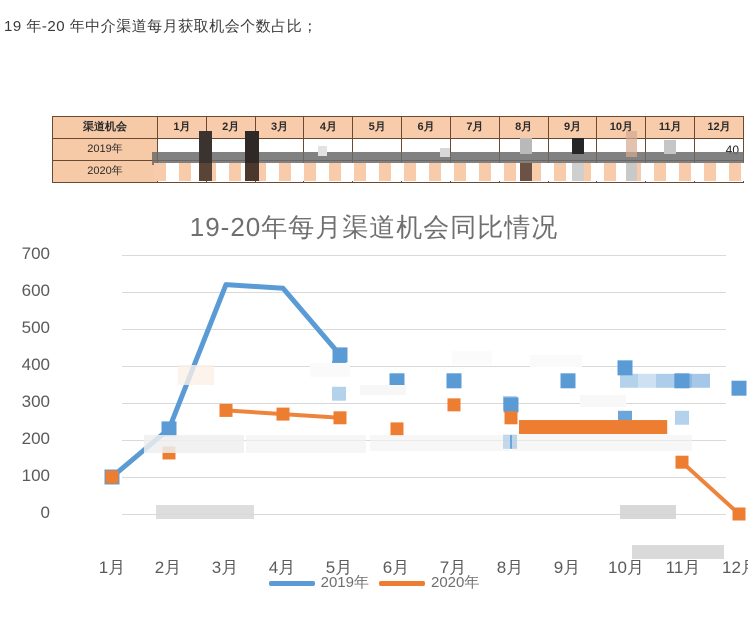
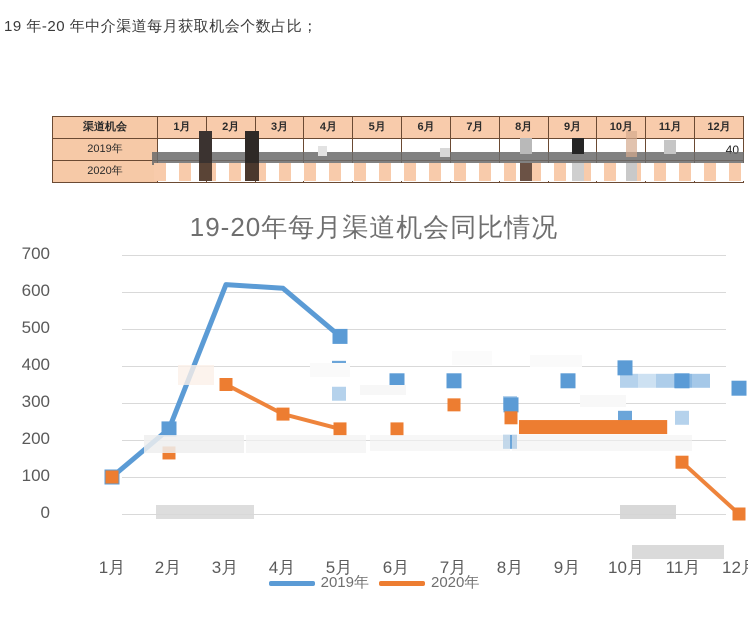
2020年/3月: 280 -> 350
2019年/5月: 430 -> 480
2020年/5月: 260 -> 230
